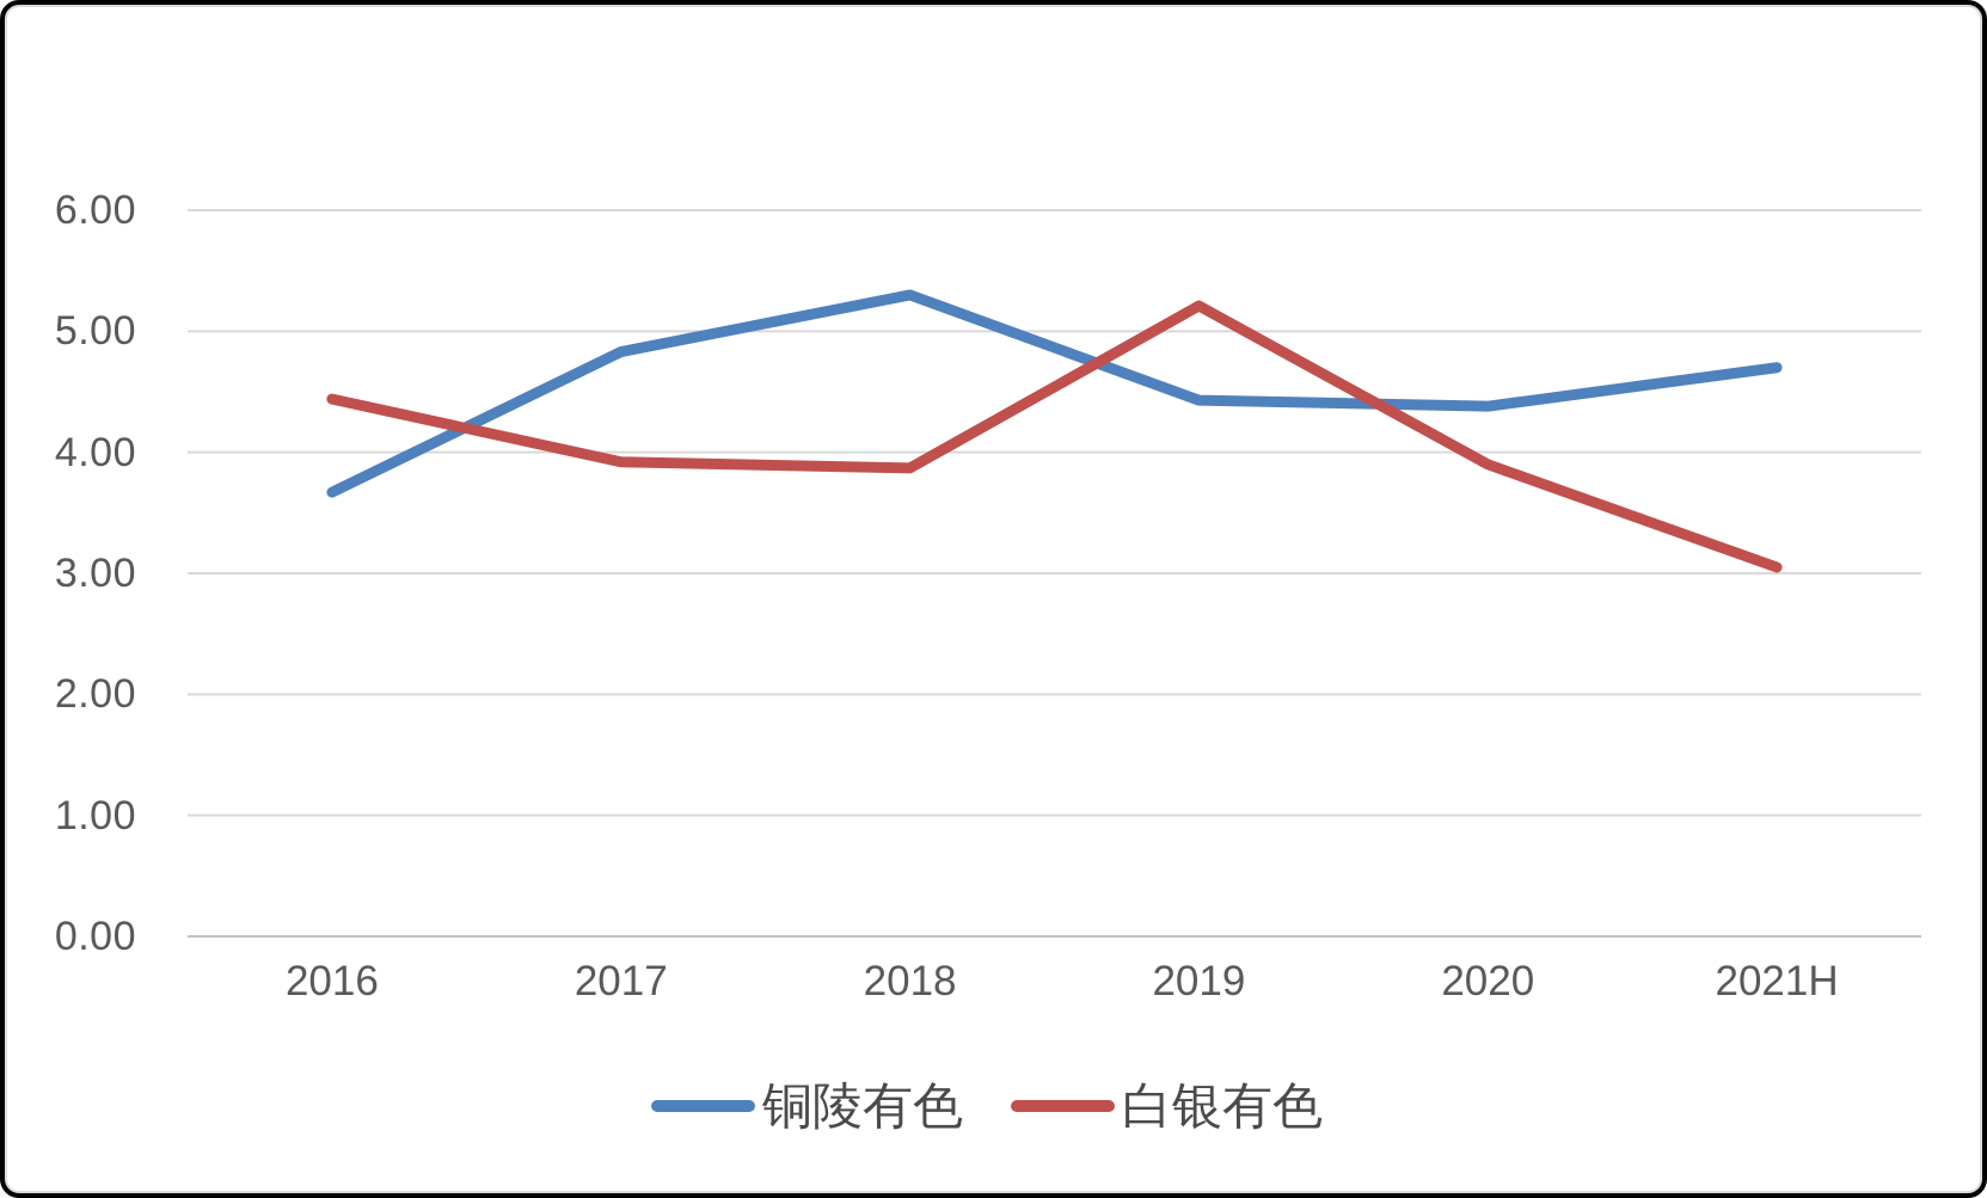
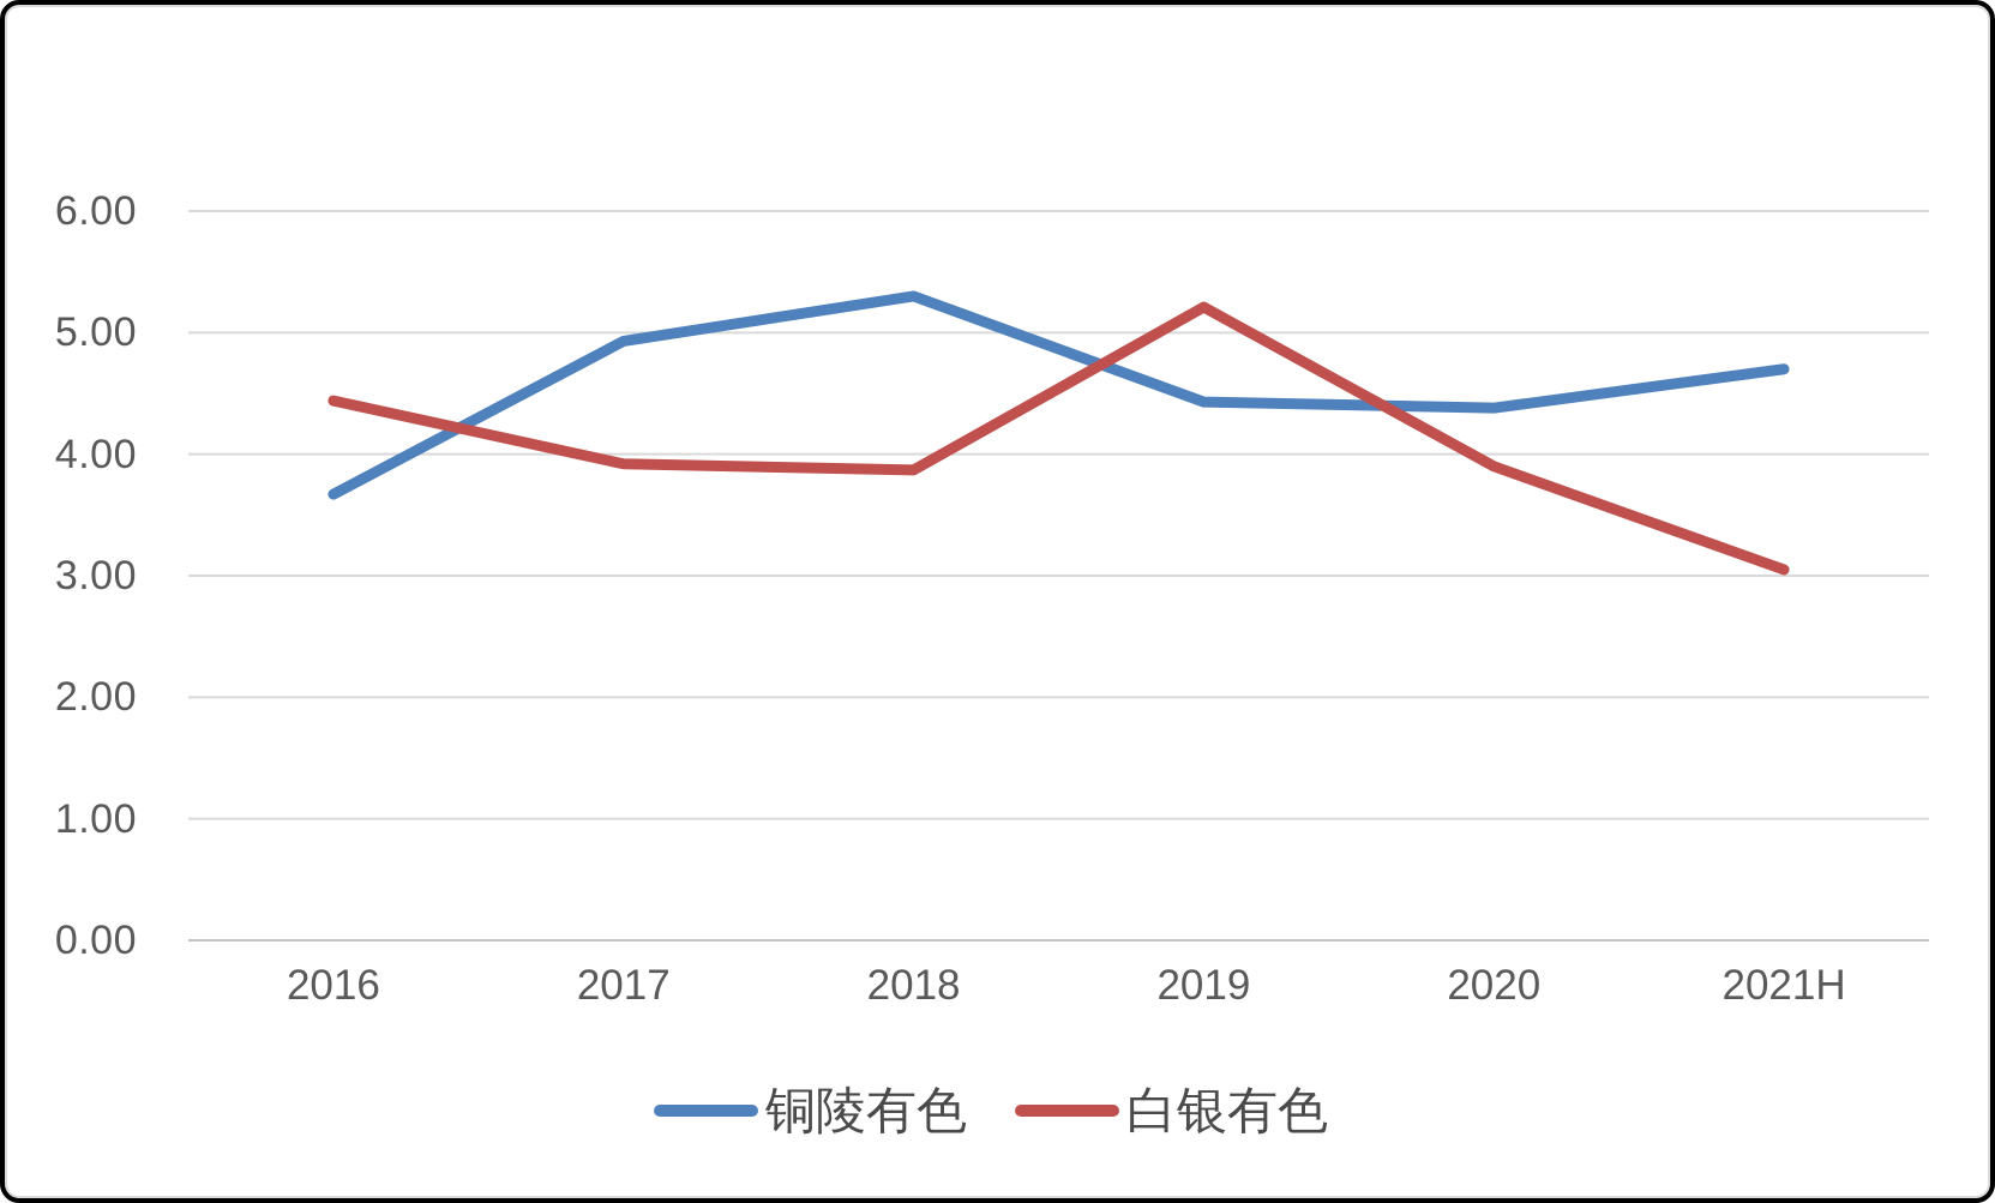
铜陵有色/2017: 4.83 -> 4.93
